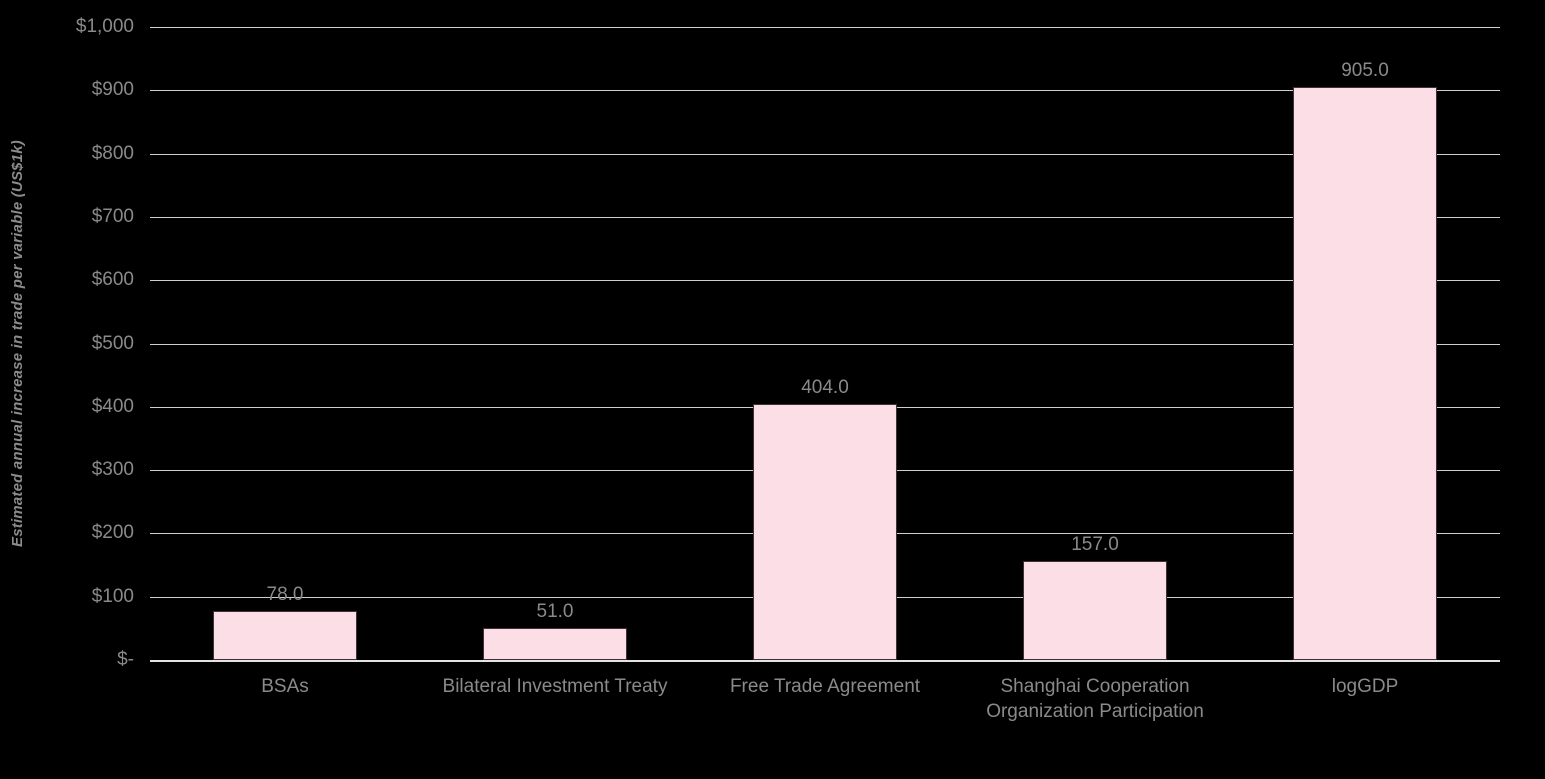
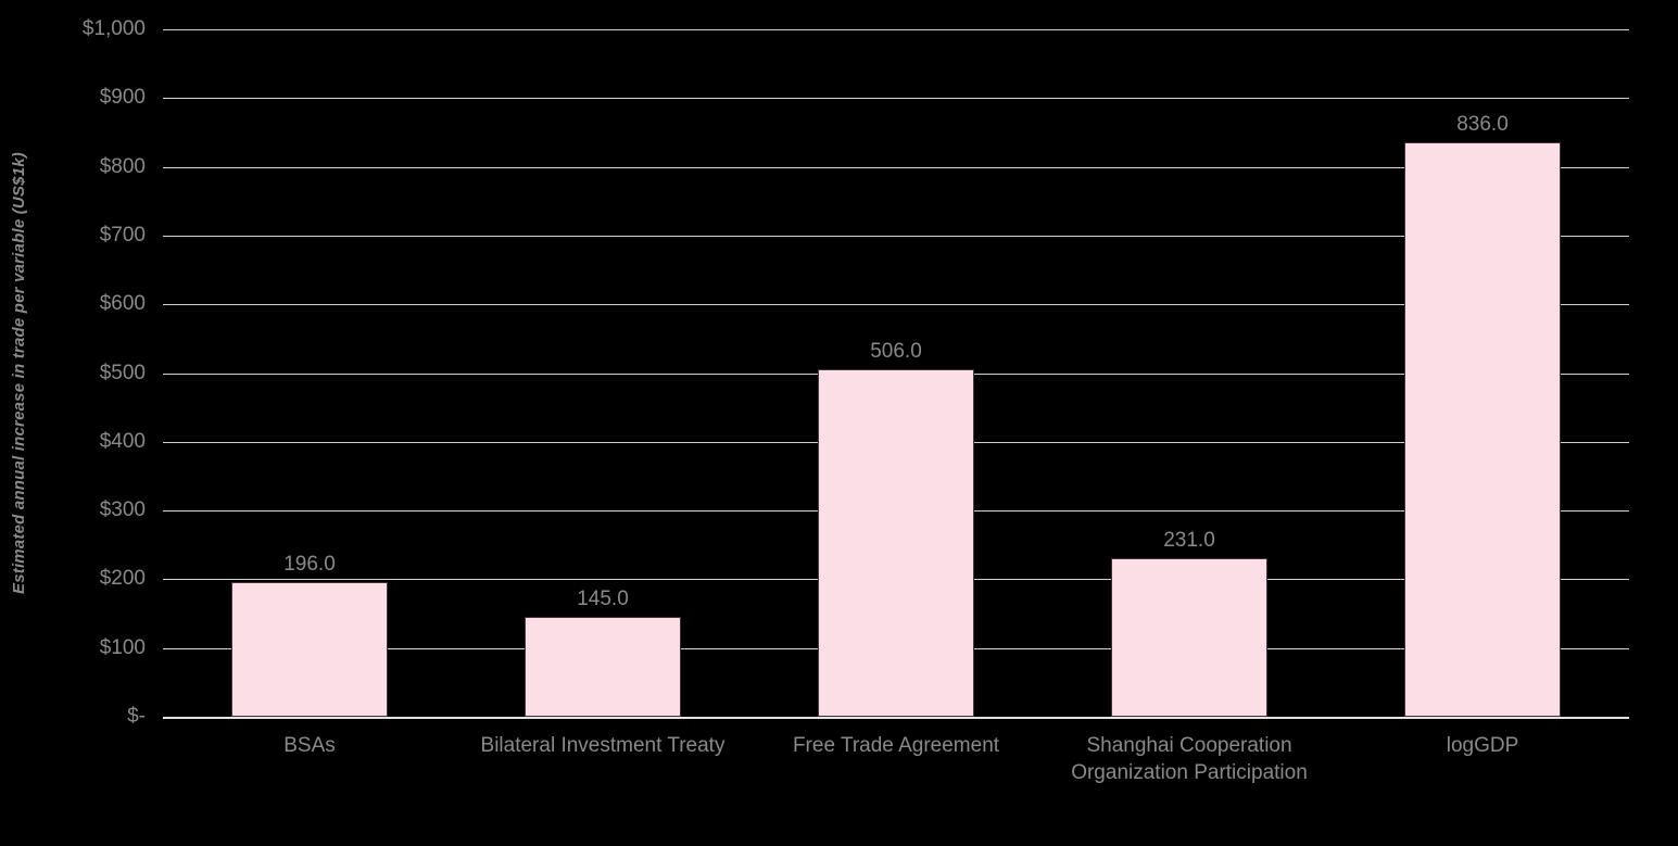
BSAs: 78.0 -> 196.0
Bilateral Investment Treaty: 51.0 -> 145.0
Free Trade Agreement: 404.0 -> 506.0
Shanghai Cooperation Organization Participation: 157.0 -> 231.0
logGDP: 905.0 -> 836.0
